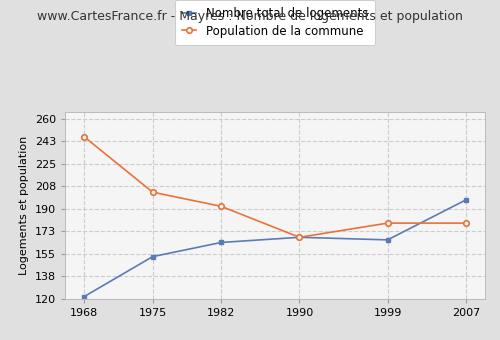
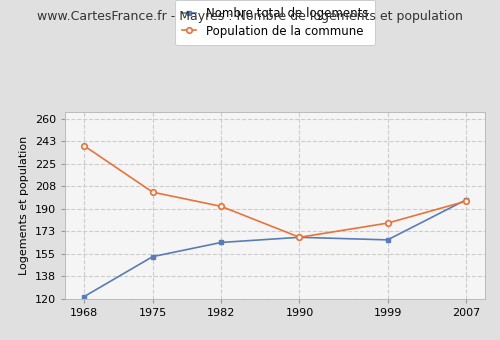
Population de la commune/1968: 246 -> 239
Population de la commune/2007: 179 -> 196
